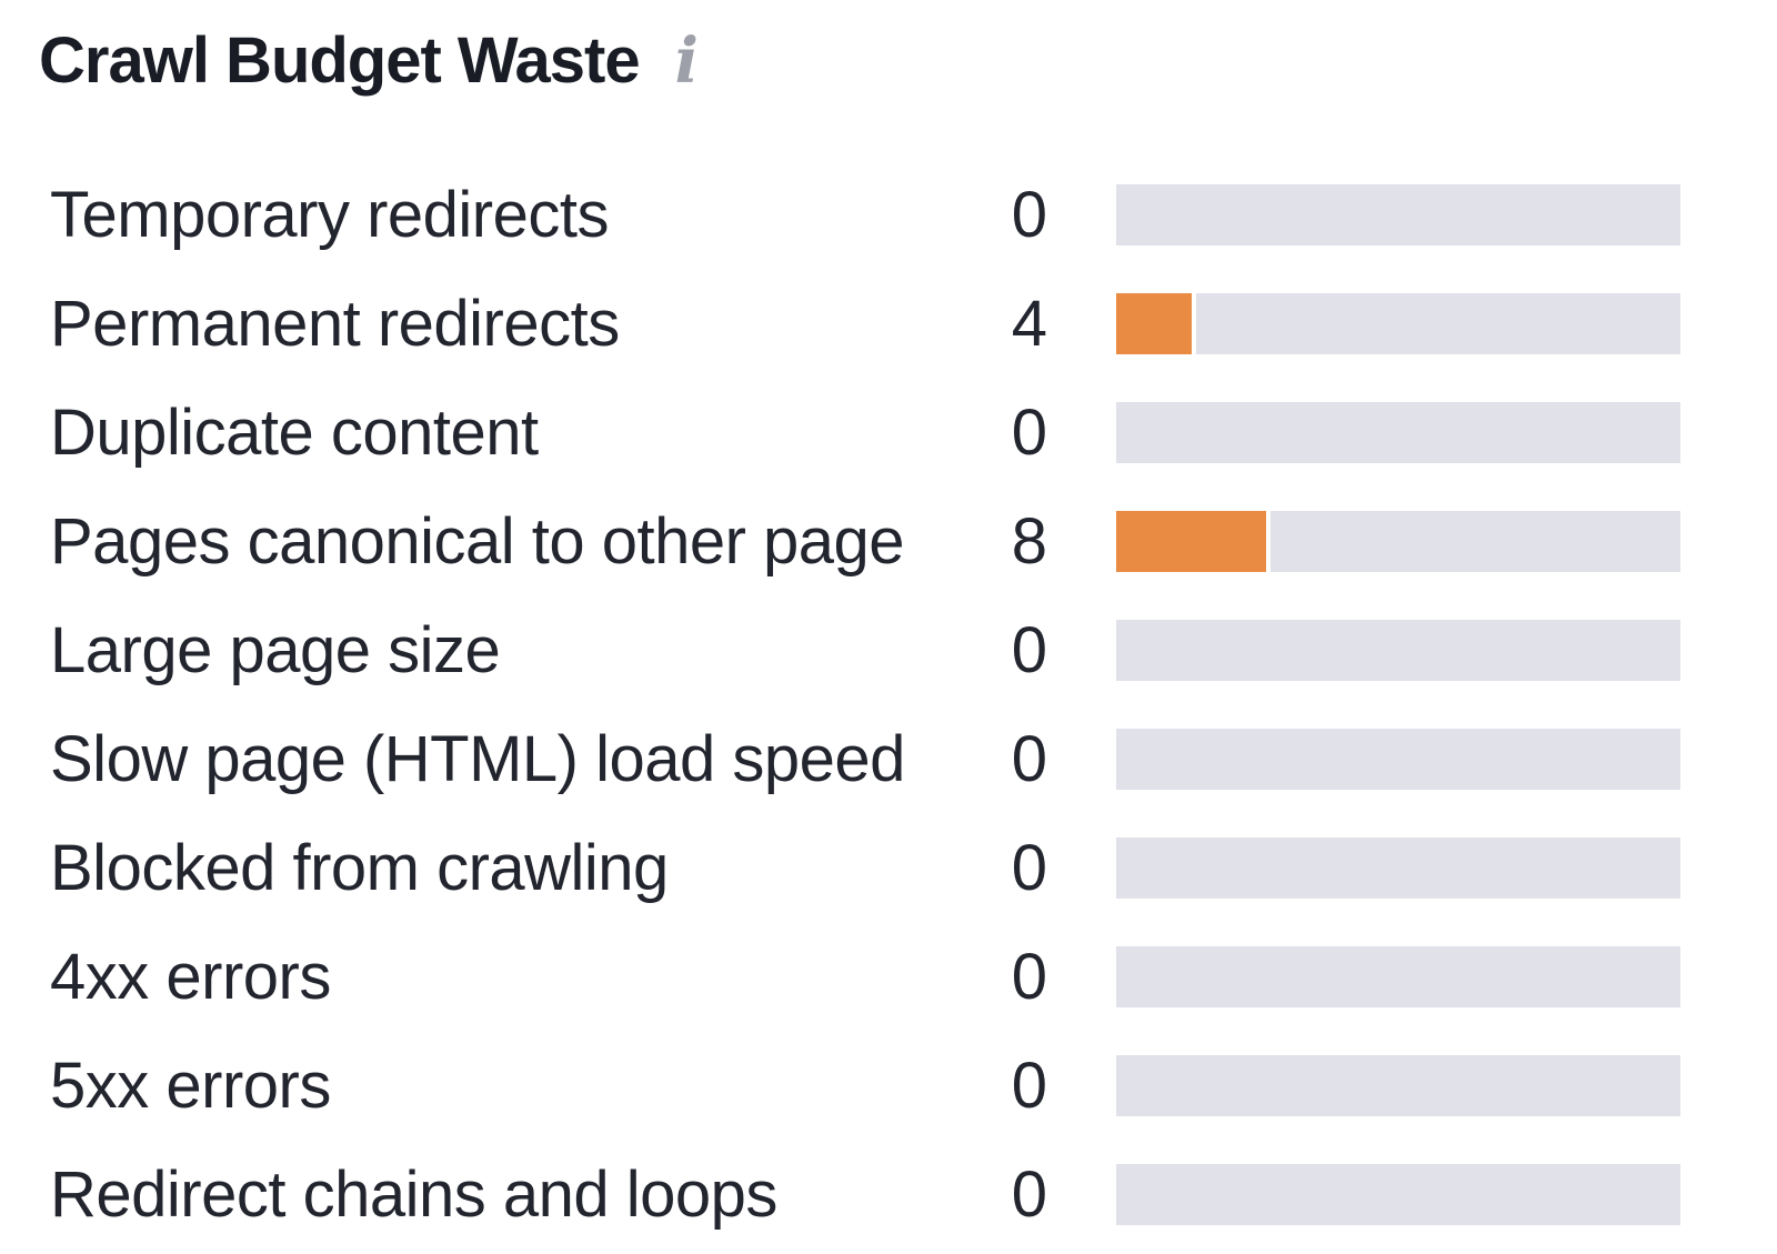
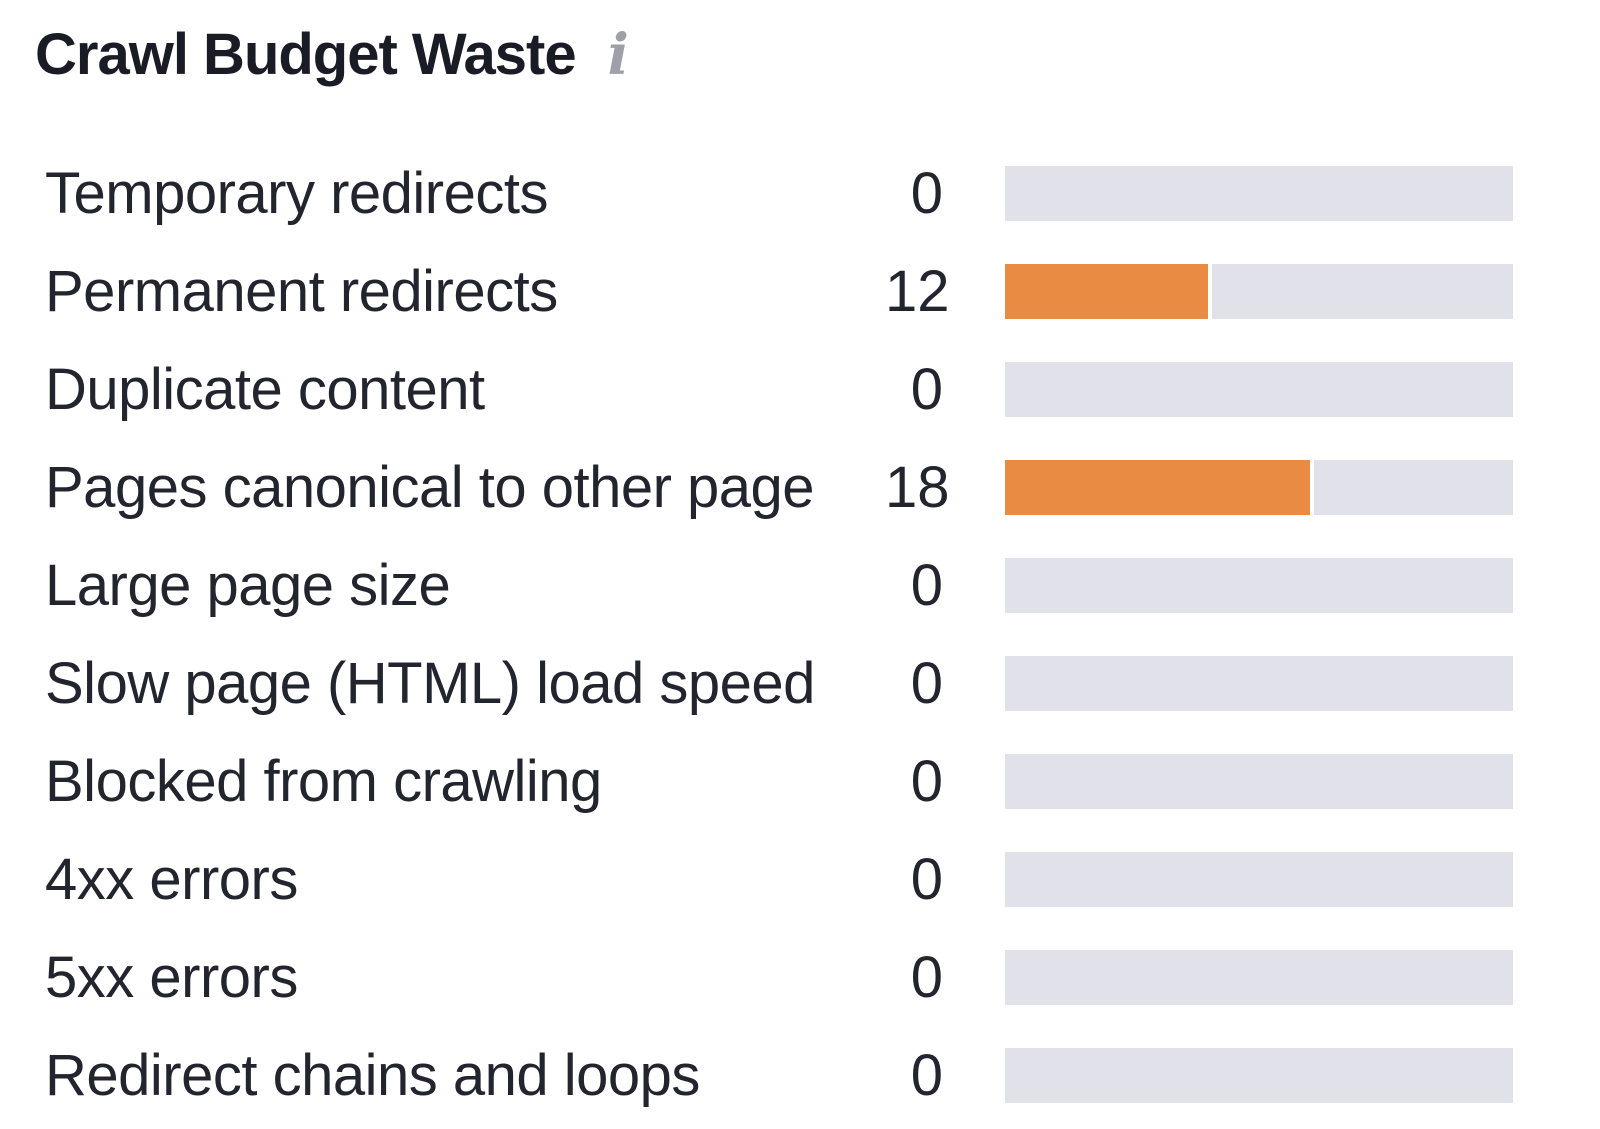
Permanent redirects: 4 -> 12
Pages canonical to other page: 8 -> 18
